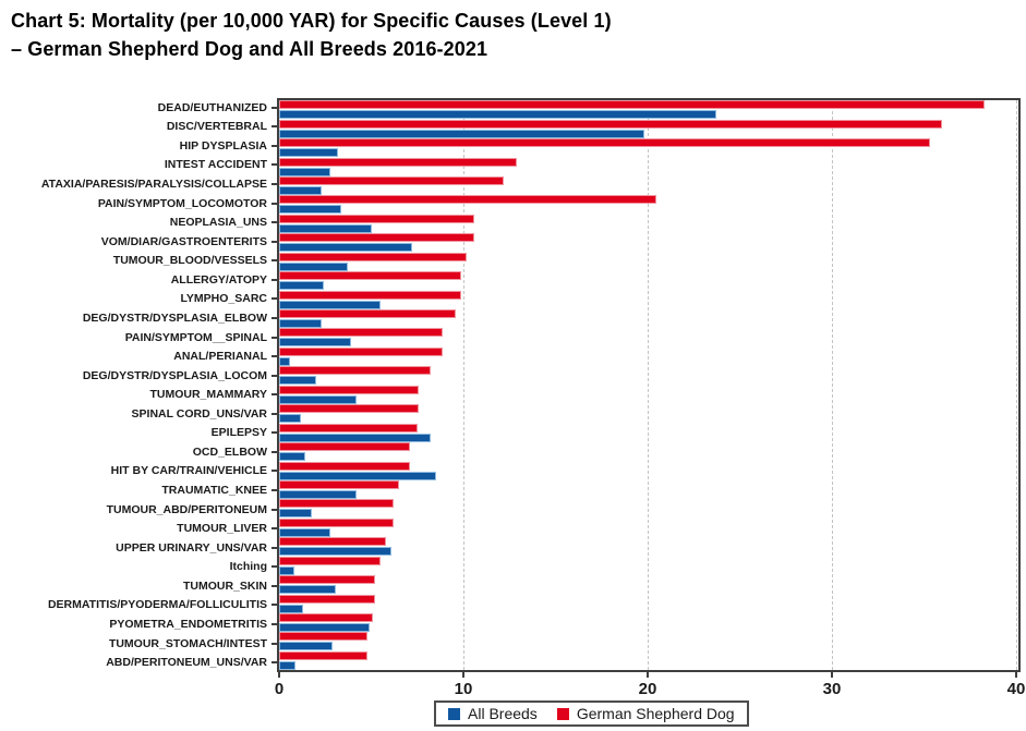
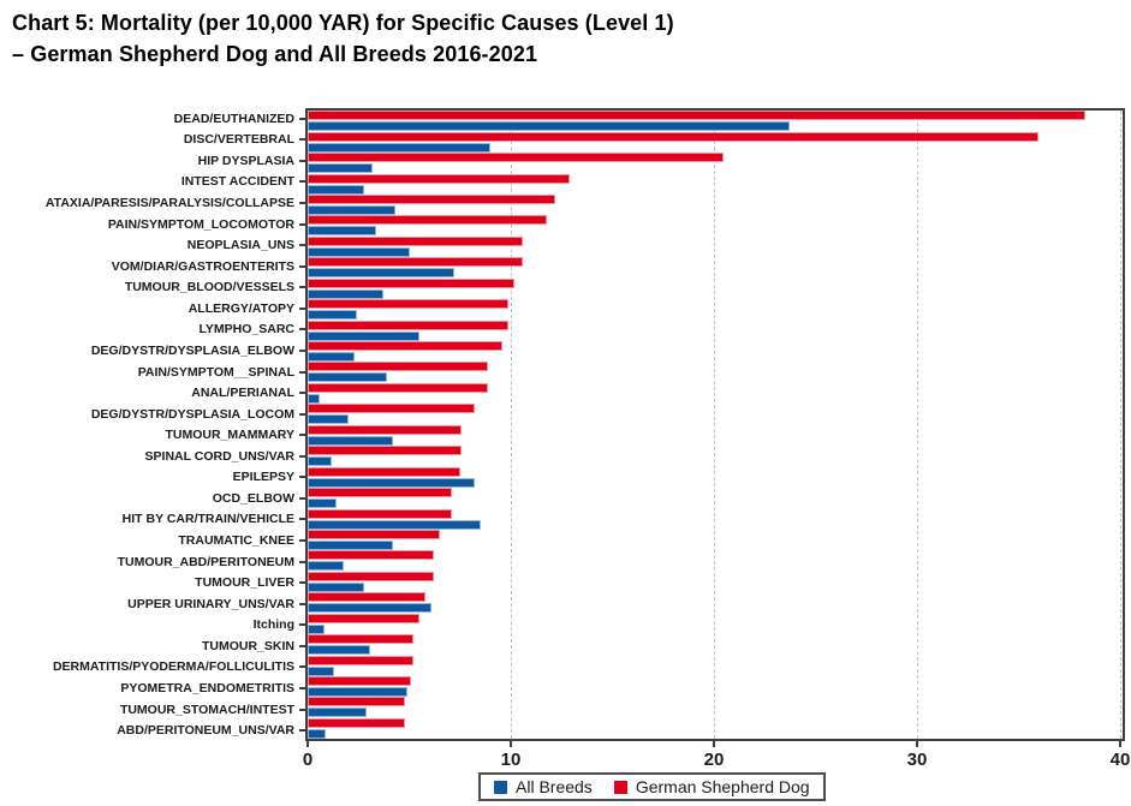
All Breeds/DISC/VERTEBRAL: 19.8 -> 9.0
German Shepherd Dog/HIP DYSPLASIA: 35.3 -> 20.5
All Breeds/ATAXIA/PARESIS/PARALYSIS/COLLAPSE: 2.3 -> 4.3
German Shepherd Dog/PAIN/SYMPTOM_LOCOMOTOR: 20.5 -> 11.8
